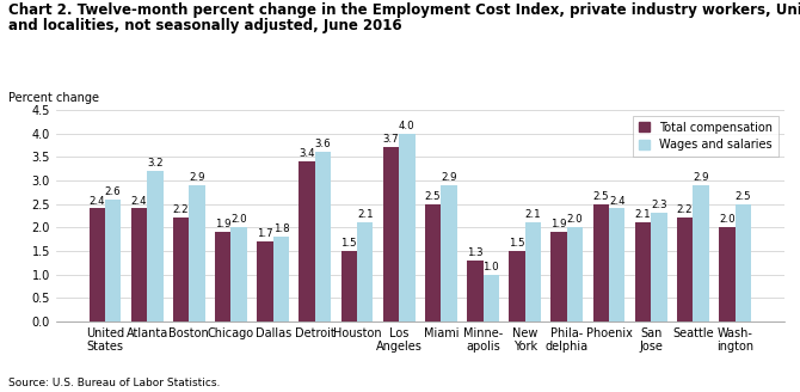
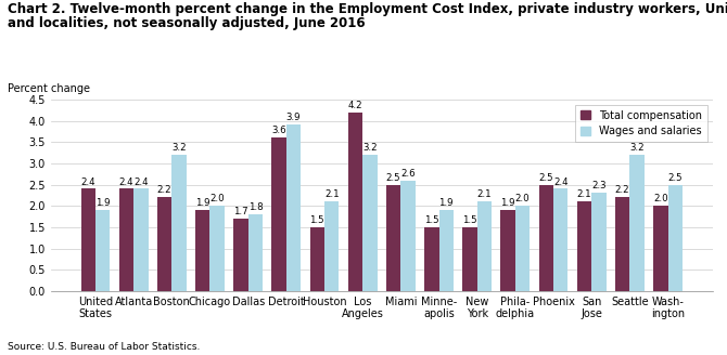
Wages and salaries/United States: 2.6 -> 1.9
Wages and salaries/Atlanta: 3.2 -> 2.4
Wages and salaries/Boston: 2.9 -> 3.2
Total compensation/Detroit: 3.4 -> 3.6
Wages and salaries/Detroit: 3.6 -> 3.9
Total compensation/Los Angeles: 3.7 -> 4.2
Wages and salaries/Los Angeles: 4.0 -> 3.2
Wages and salaries/Miami: 2.9 -> 2.6
Total compensation/Minne- apolis: 1.3 -> 1.5
Wages and salaries/Minne- apolis: 1.0 -> 1.9
Wages and salaries/Seattle: 2.9 -> 3.2
